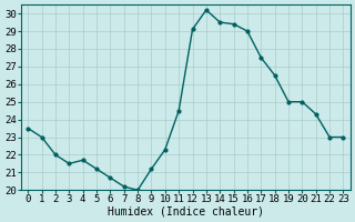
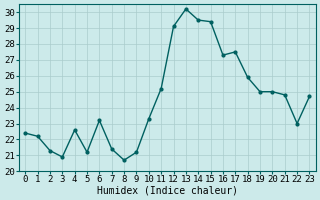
0: 23.5 -> 22.4
1: 23.0 -> 22.2
2: 22.0 -> 21.3
3: 21.5 -> 20.9
4: 21.7 -> 22.6
6: 20.7 -> 23.2
7: 20.2 -> 21.4
8: 20.0 -> 20.7
10: 22.3 -> 23.3
11: 24.5 -> 25.2
16: 29.0 -> 27.3
18: 26.5 -> 25.9
21: 24.3 -> 24.8
23: 23.0 -> 24.7
